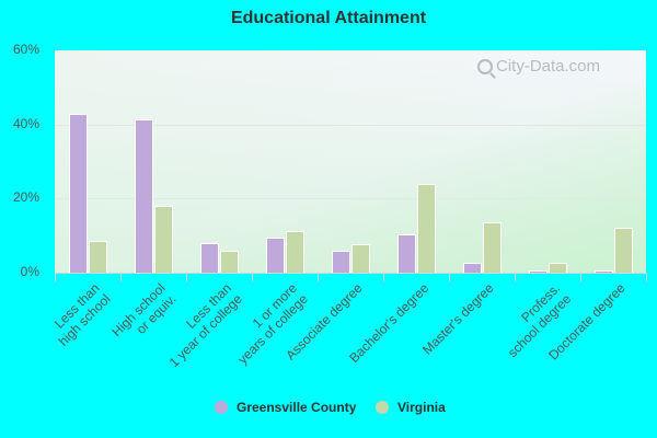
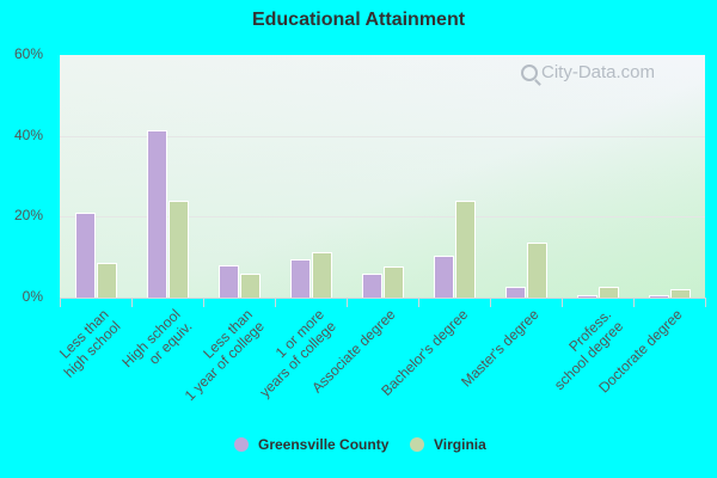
Greensville County/Less than high school: 43% -> 21%
Virginia/High school or equiv.: 18% -> 24%
Virginia/Doctorate degree: 12% -> 2%
